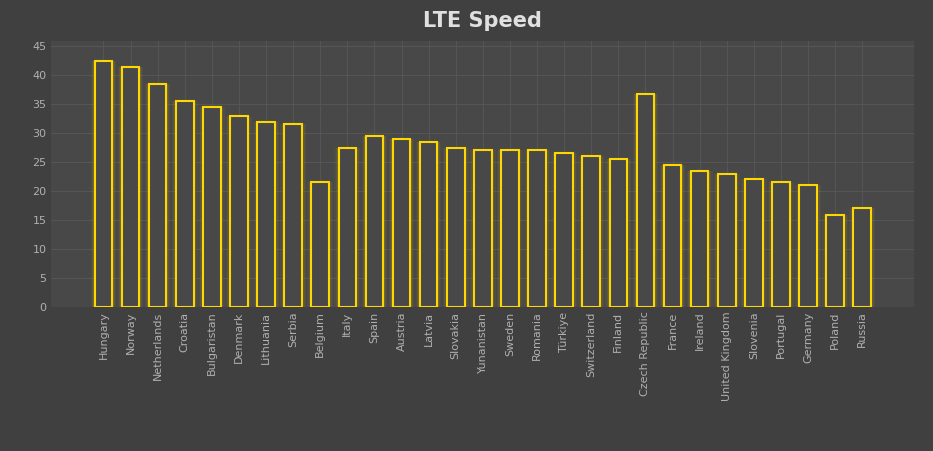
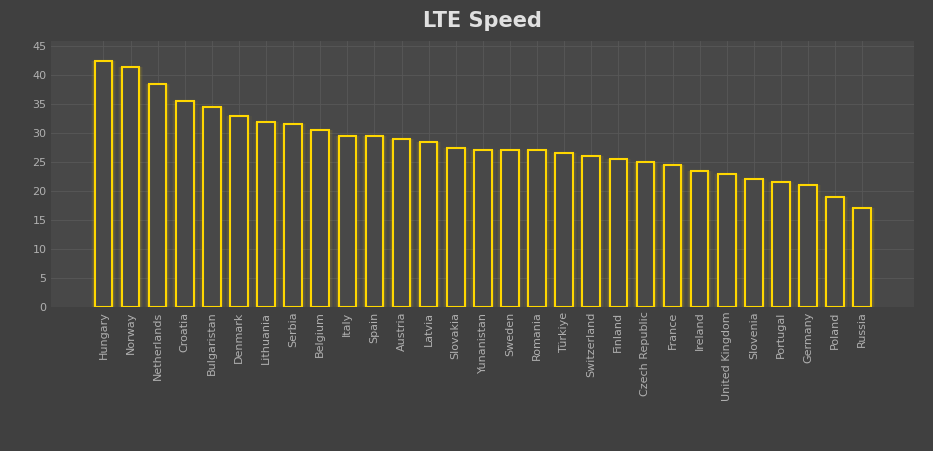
Belgium: 21.6 -> 30.5
Italy: 27.4 -> 29.5
Czech Republic: 36.8 -> 25.0
Poland: 15.8 -> 19.0
